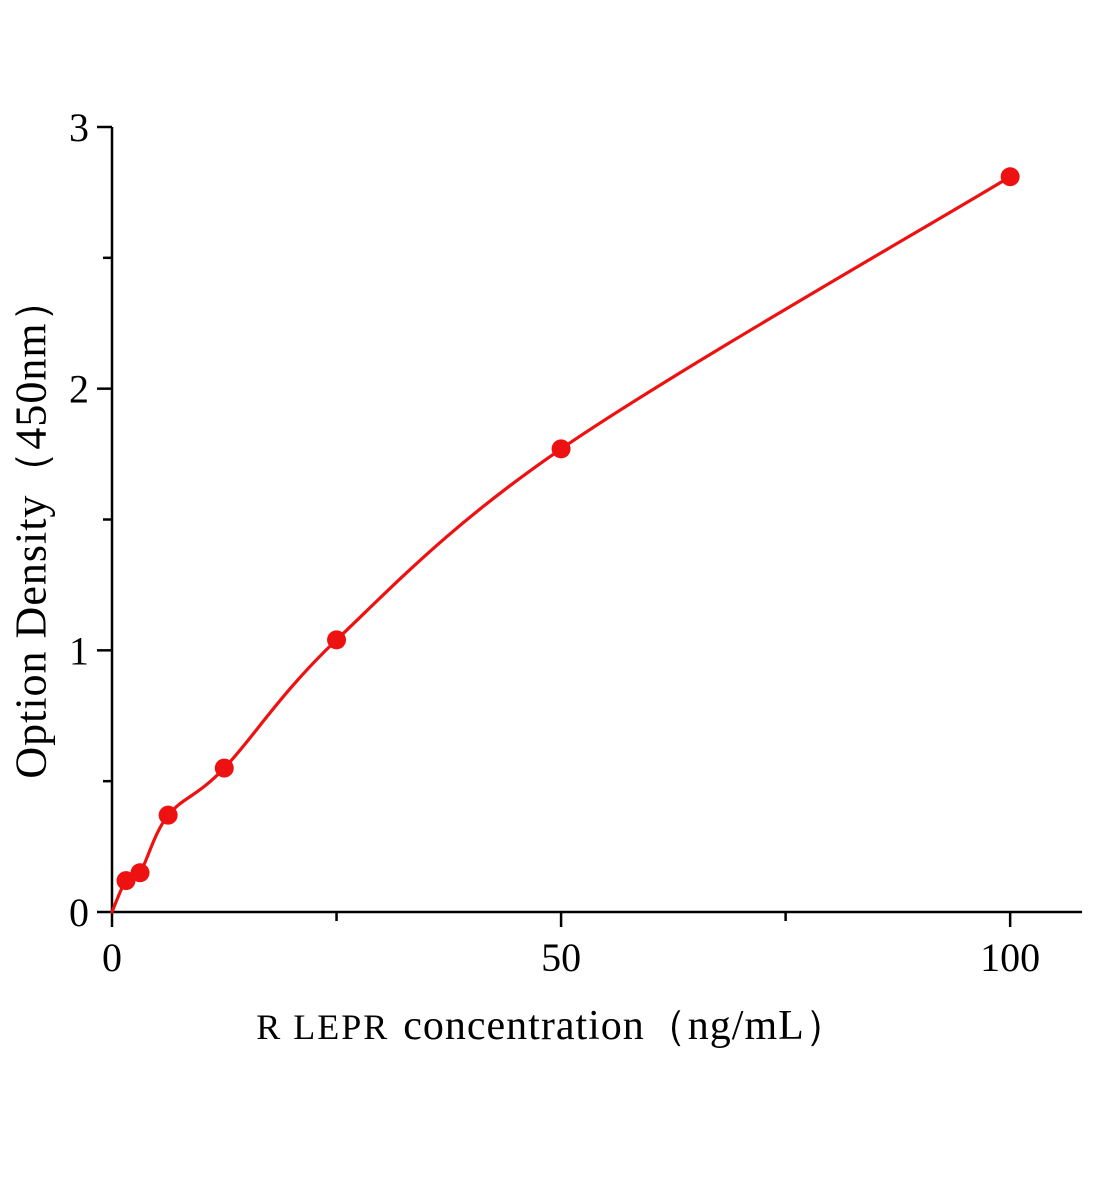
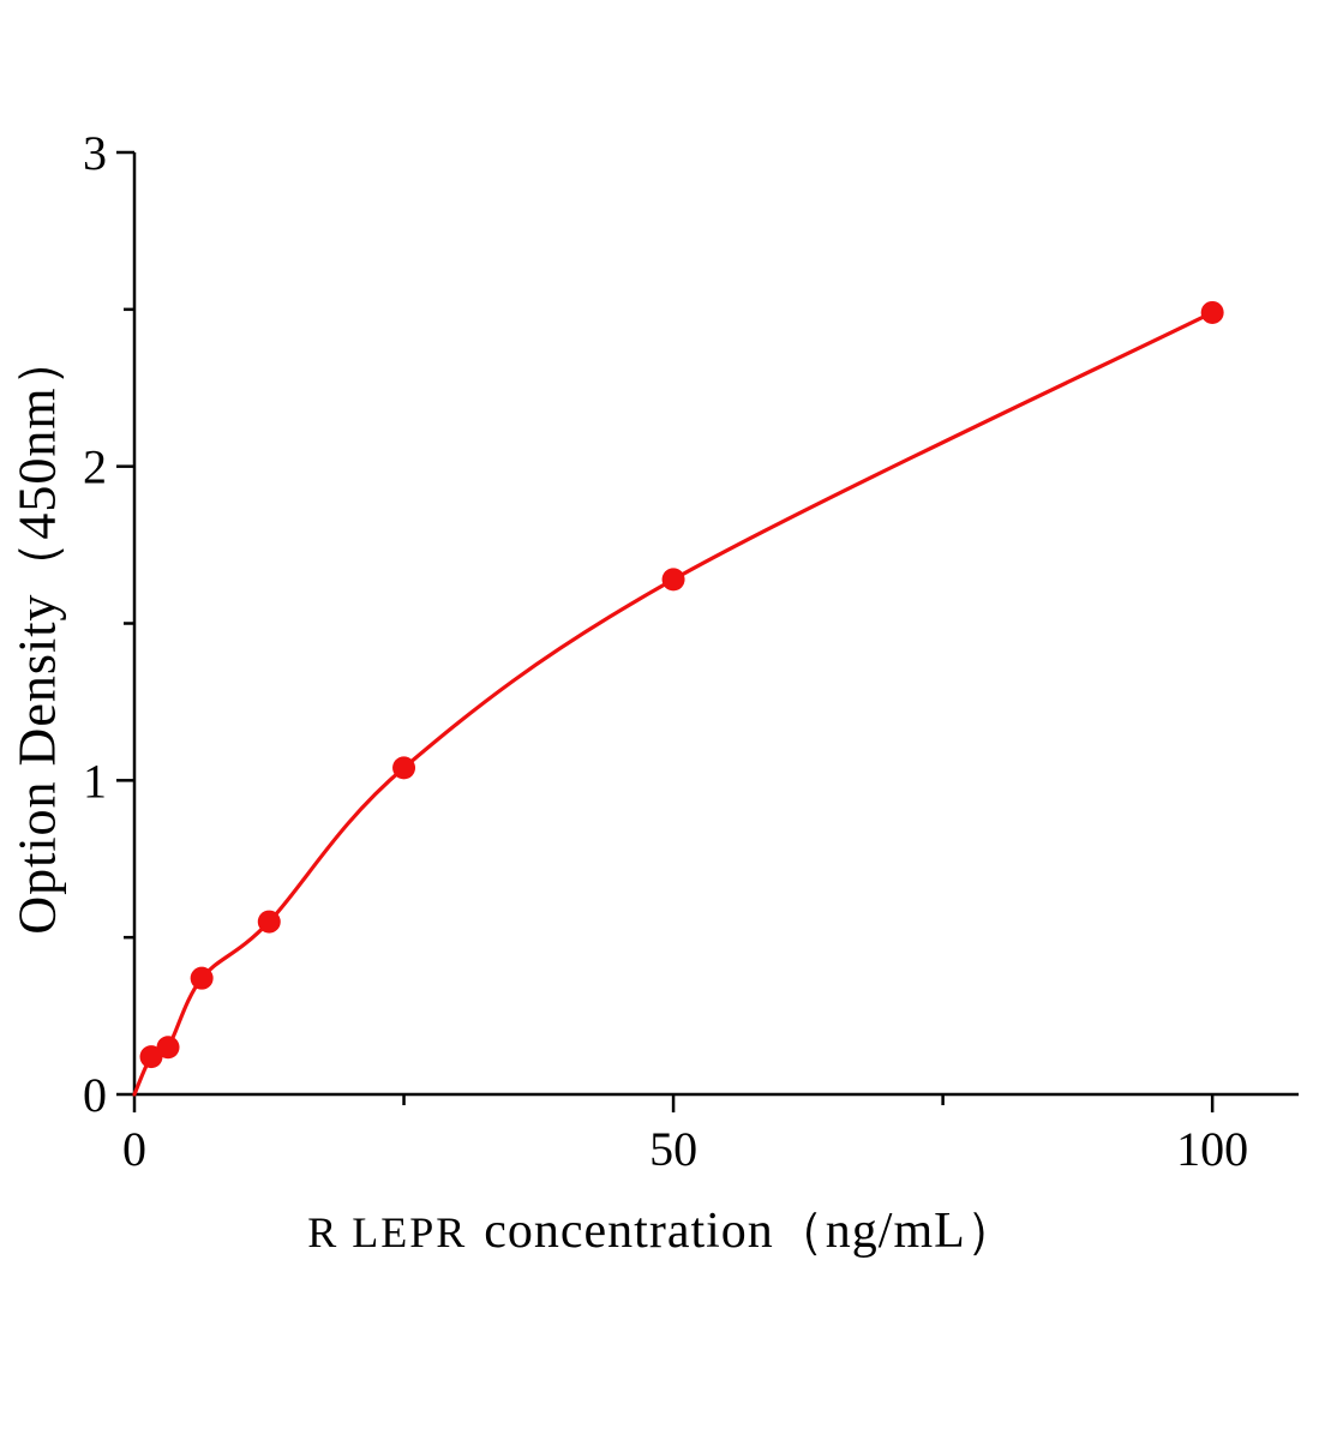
50: 1.77 -> 1.64
100: 2.81 -> 2.49
